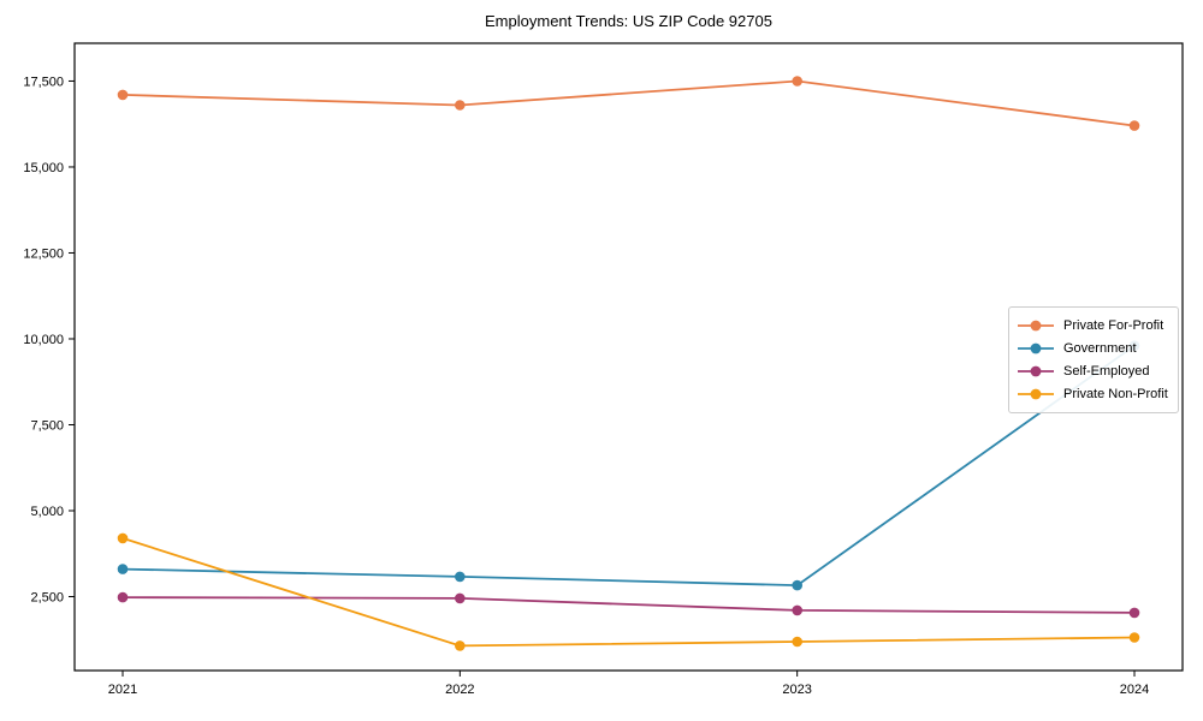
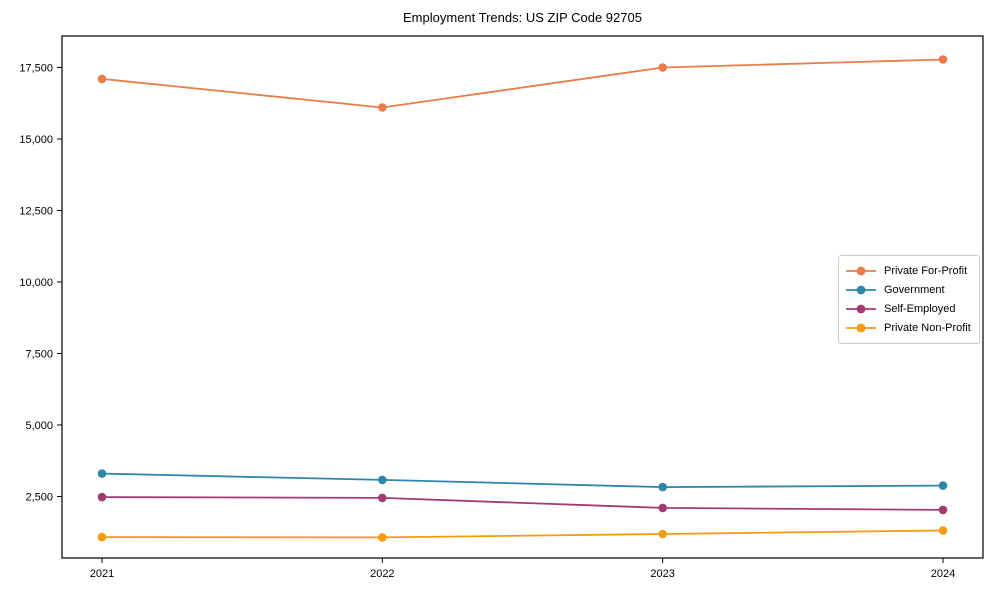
Private Non-Profit/2021: 4200 -> 1100
Private For-Profit/2022: 16800 -> 16100
Private For-Profit/2024: 16200 -> 17800
Government/2024: 9800 -> 2900
